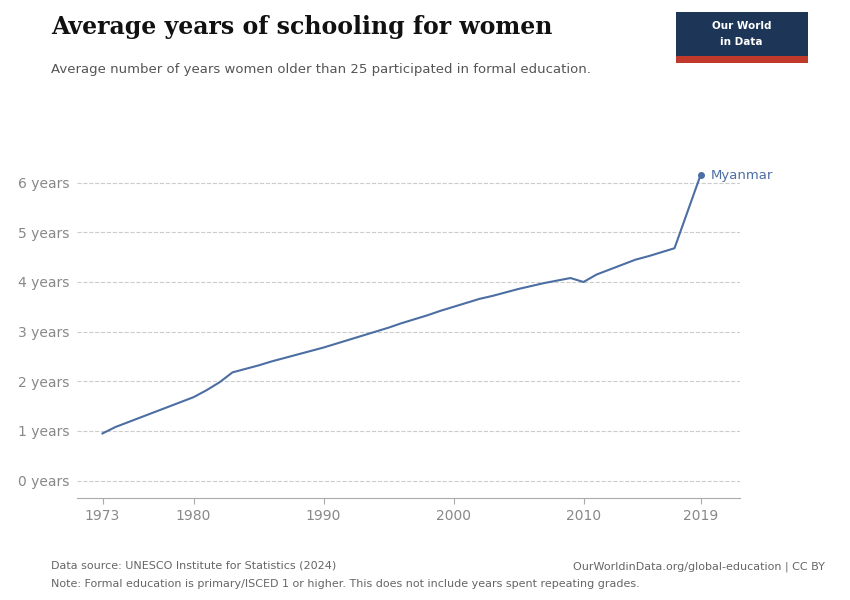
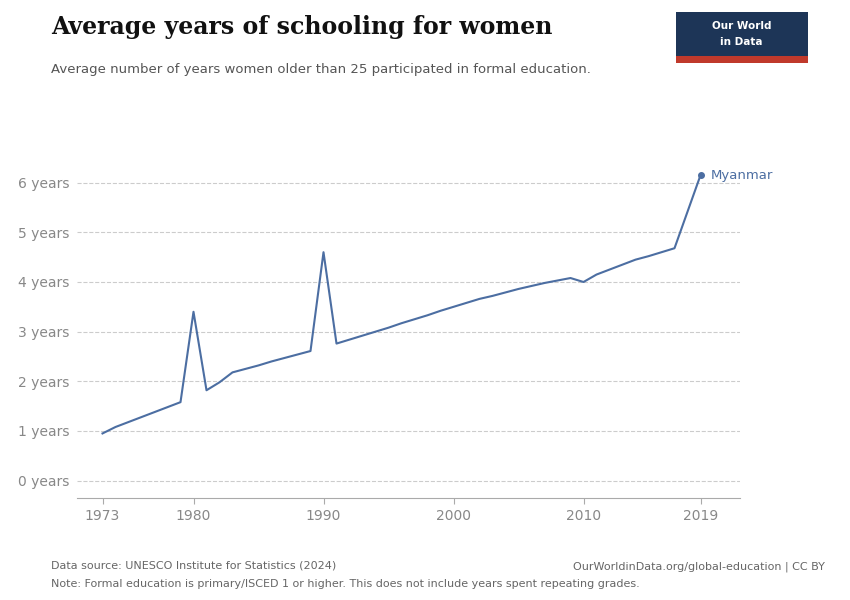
1980: 1.68 years -> 3.40 years
1990: 2.68 years -> 4.60 years
